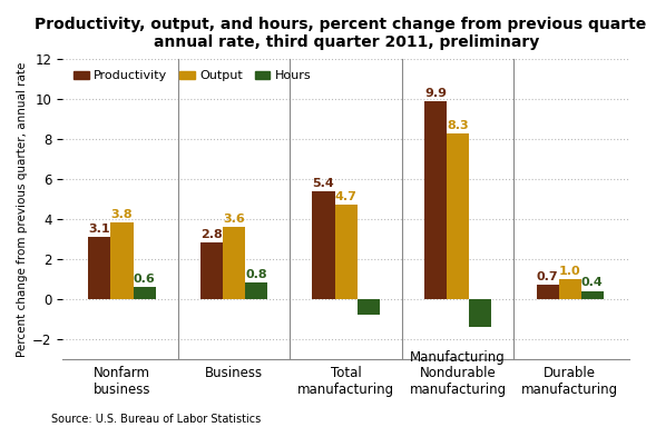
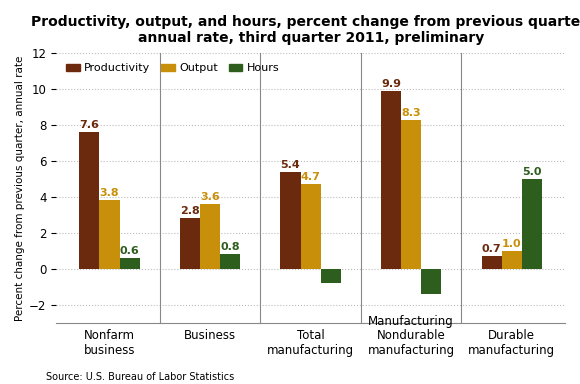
Productivity/Nonfarm business: 3.1 -> 7.6
Hours/Durable manufacturing: 0.4 -> 5.0
